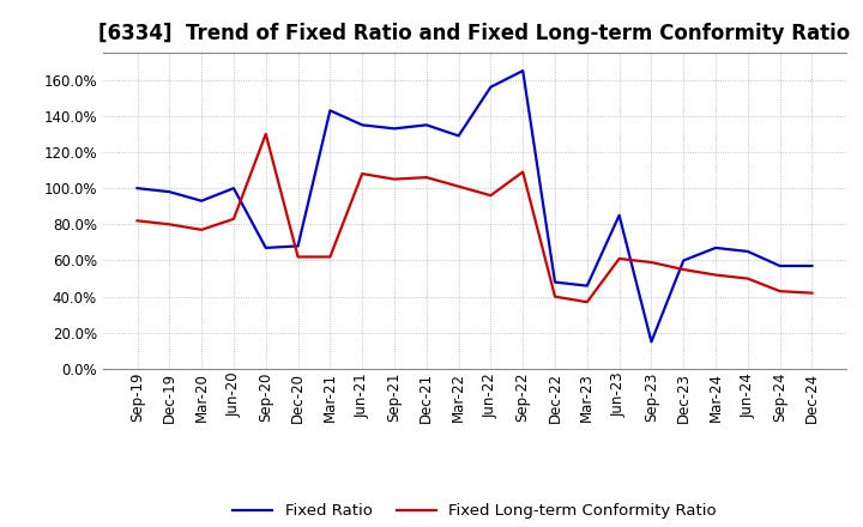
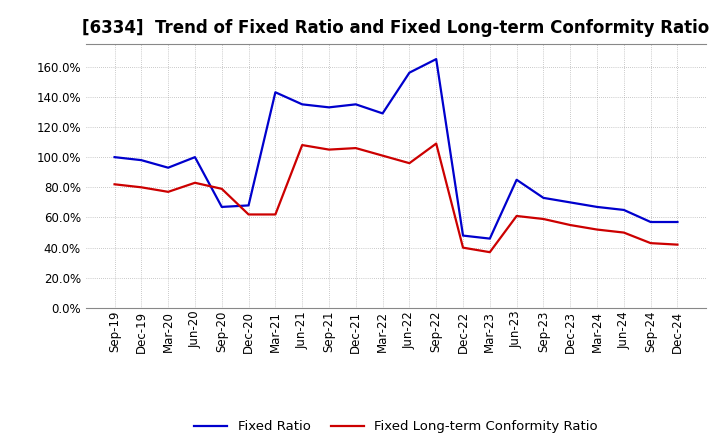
Fixed Long-term Conformity Ratio/Sep-20: 130% -> 79%
Fixed Ratio/Sep-23: 15% -> 73%
Fixed Ratio/Dec-23: 60% -> 70%
